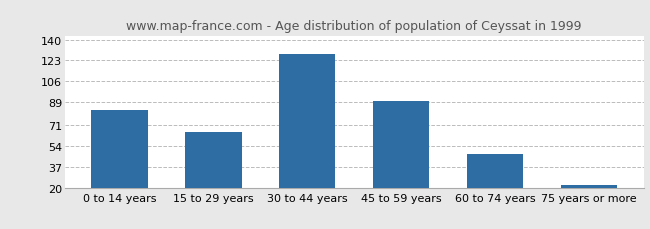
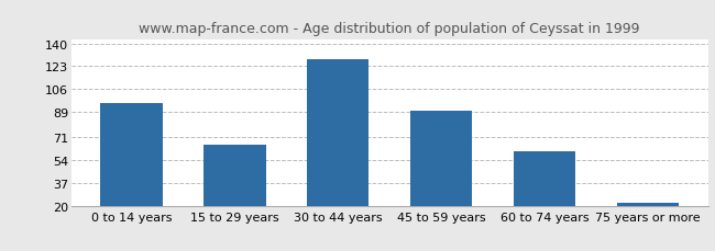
0 to 14 years: 83 -> 96
60 to 74 years: 47 -> 60
